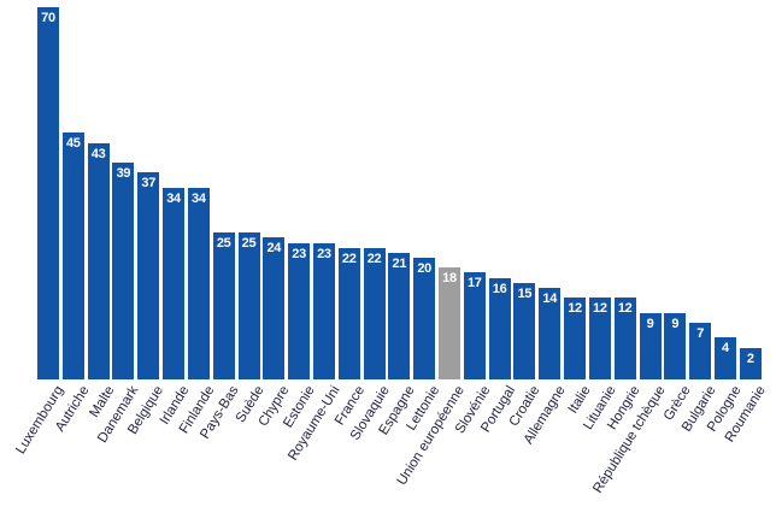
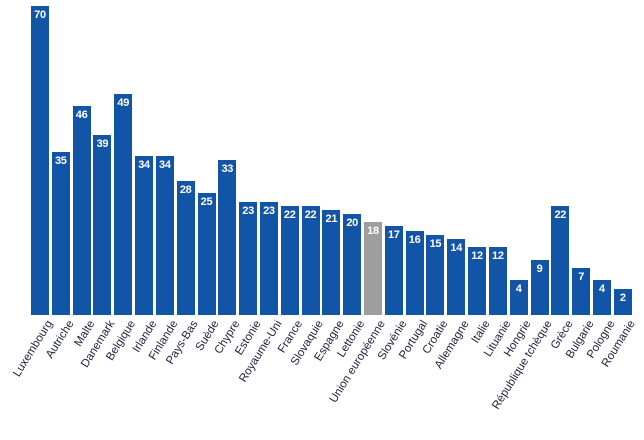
Autriche: 45 -> 35
Malte: 43 -> 46
Belgique: 37 -> 49
Pays-Bas: 25 -> 28
Chypre: 24 -> 33
Hongrie: 12 -> 4
Grèce: 9 -> 22
